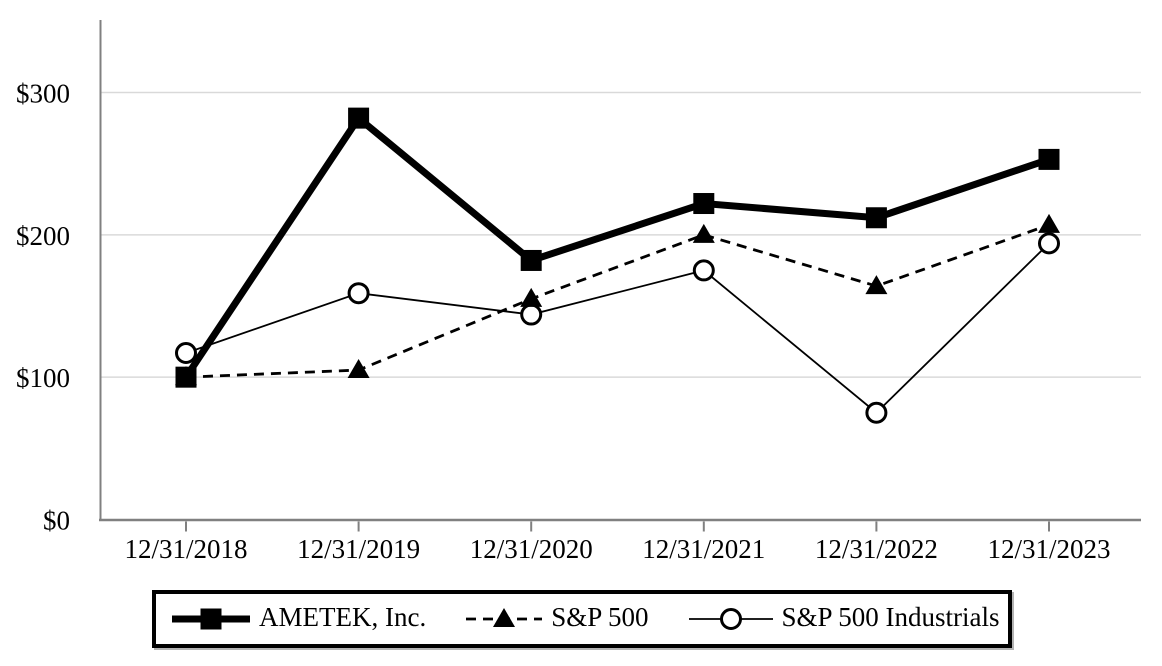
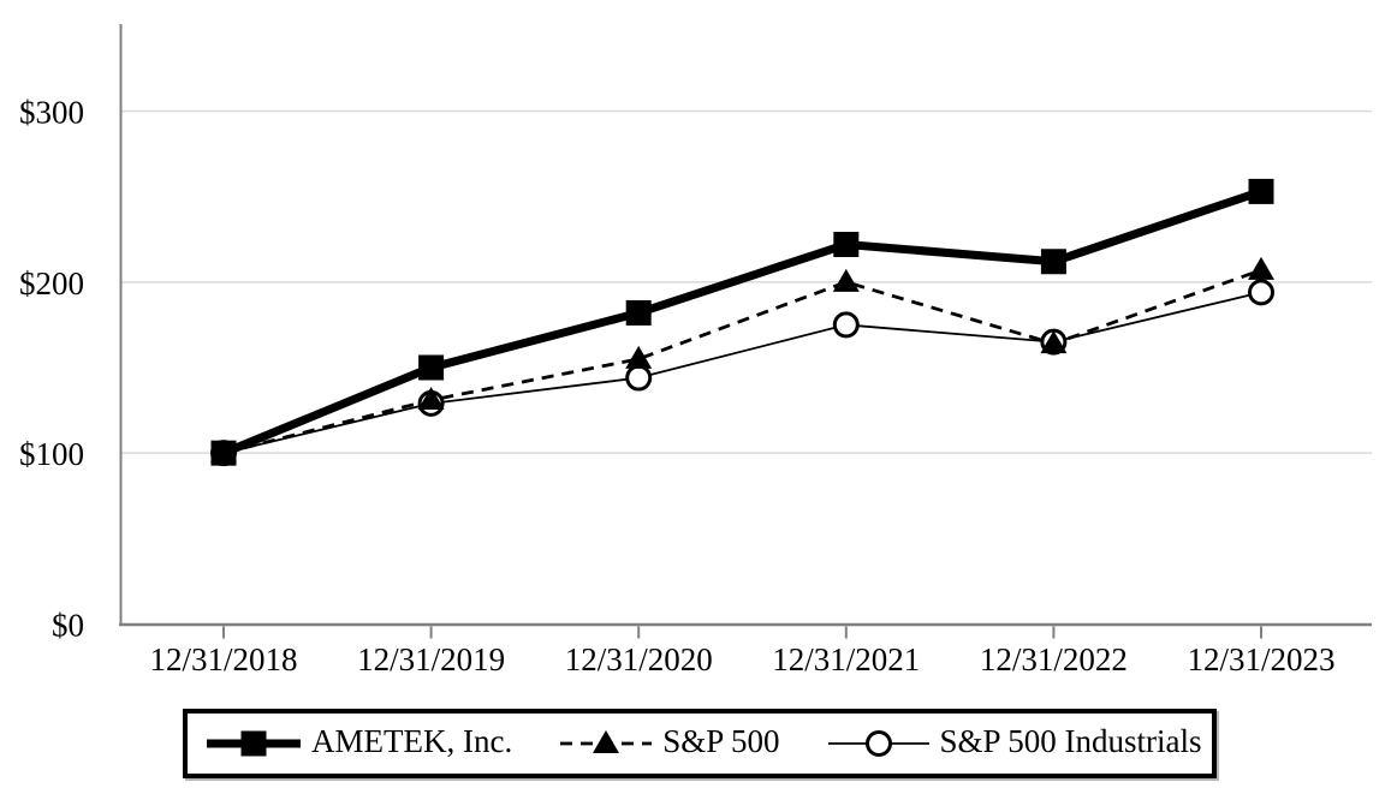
S&P 500 Industrials/12/31/2018: $117 -> $100
AMETEK, Inc./12/31/2019: $282 -> $150
S&P 500/12/31/2019: $105 -> $131
S&P 500 Industrials/12/31/2019: $159 -> $129
S&P 500 Industrials/12/31/2022: $75 -> $165
